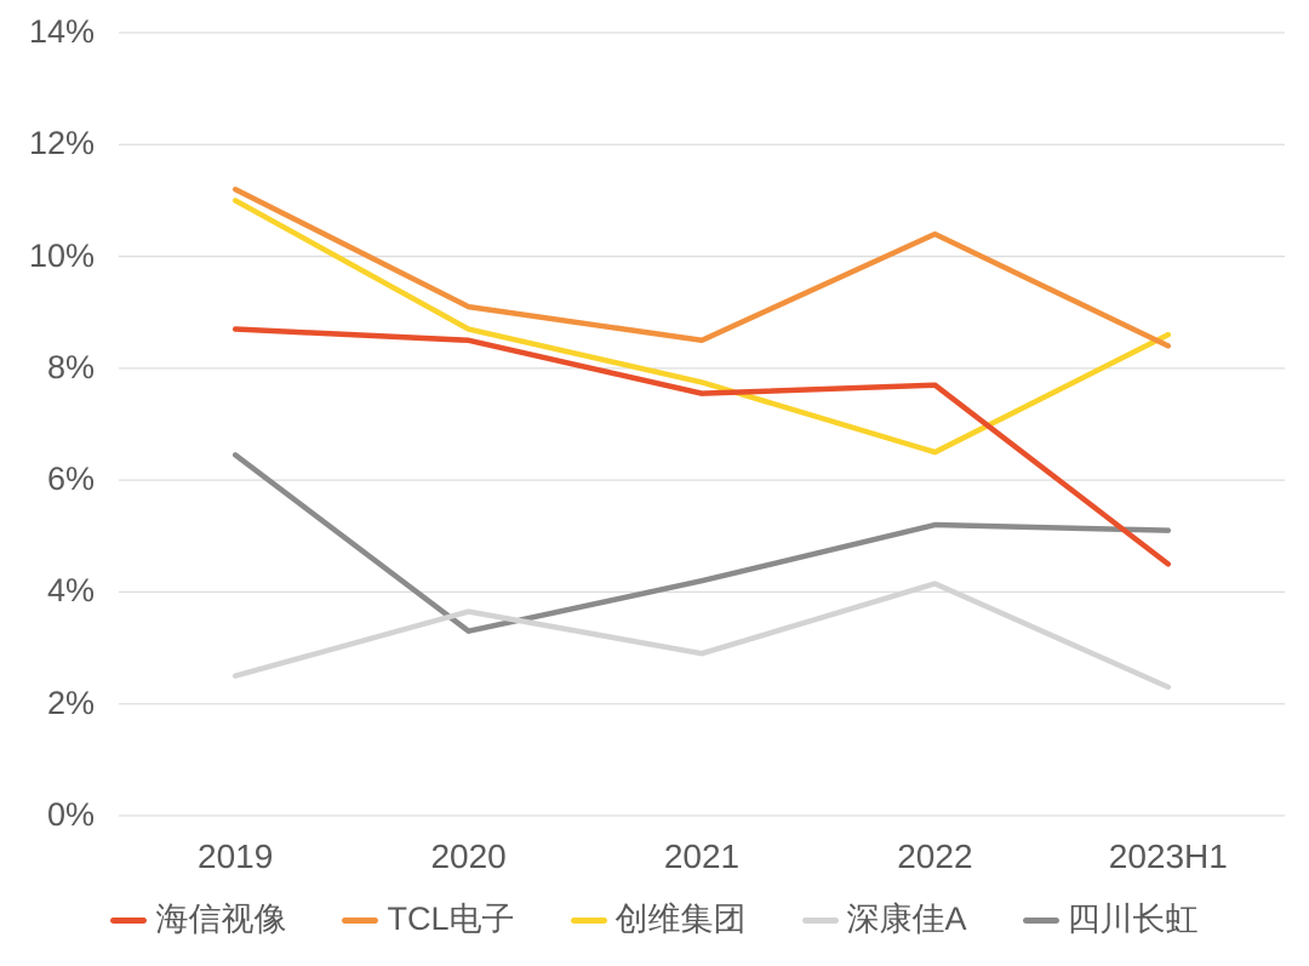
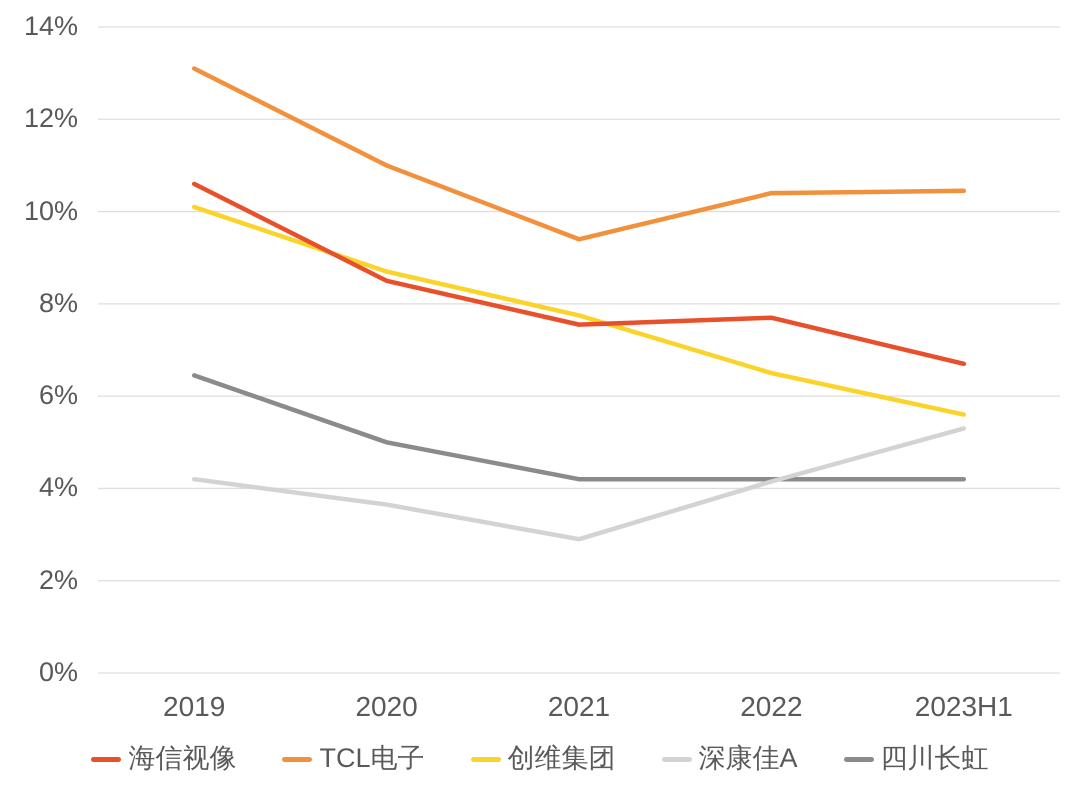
海信视像/2019: 8.7% -> 10.6%
TCL电子/2019: 11.2% -> 13.1%
创维集团/2019: 11.0% -> 10.1%
深康佳A/2019: 2.5% -> 4.2%
TCL电子/2020: 9.1% -> 11.0%
四川长虹/2020: 3.3% -> 5.0%
TCL电子/2021: 8.5% -> 9.4%
四川长虹/2022: 5.2% -> 4.2%
海信视像/2023H1: 4.5% -> 6.7%
TCL电子/2023H1: 8.4% -> 10.4%
创维集团/2023H1: 8.6% -> 5.6%
深康佳A/2023H1: 2.3% -> 5.3%
四川长虹/2023H1: 5.1% -> 4.2%
